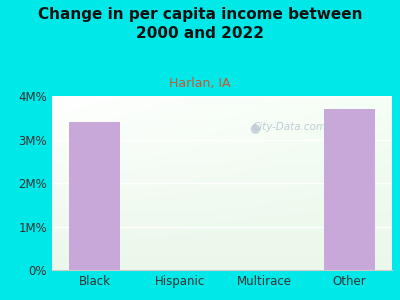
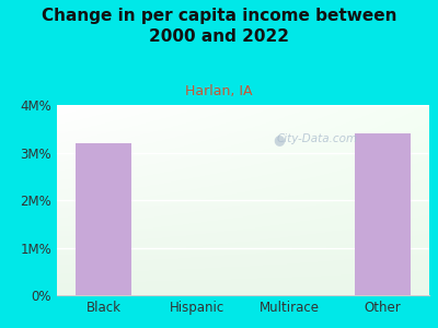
Black: 3.4M% -> 3.2M%
Other: 3.7M% -> 3.4M%
